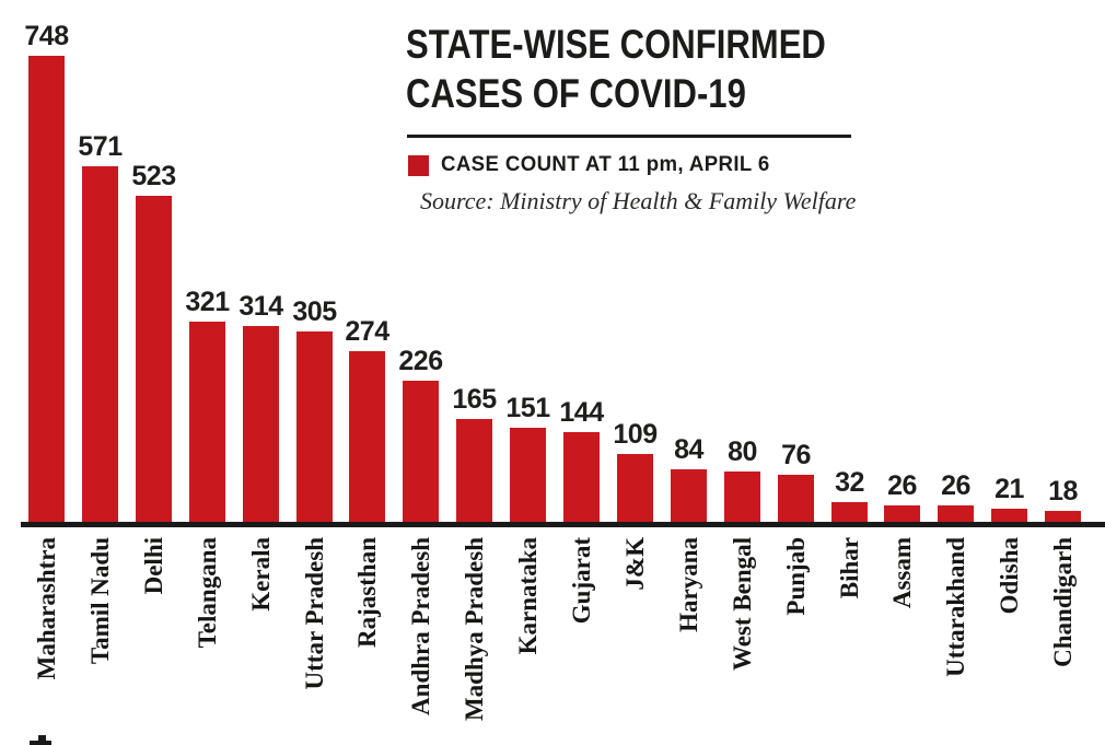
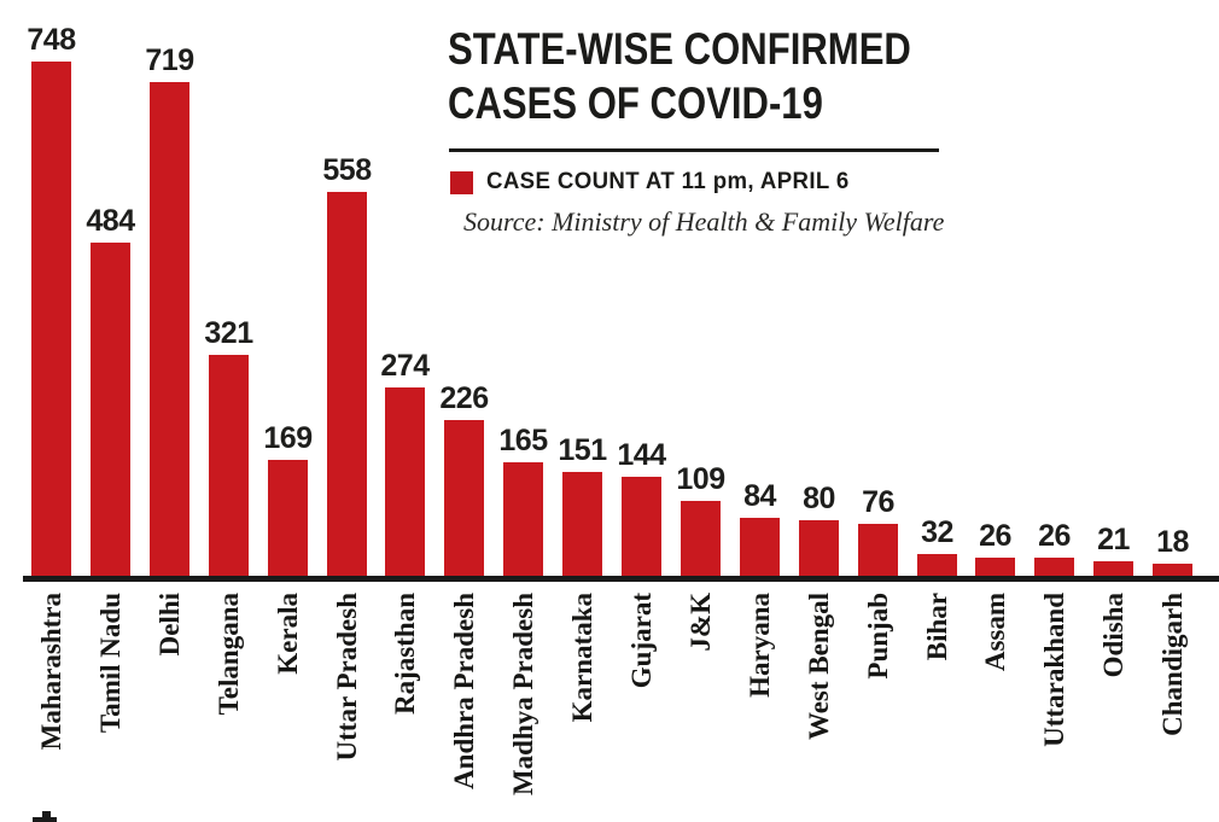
Tamil Nadu: 571 -> 484
Delhi: 523 -> 719
Kerala: 314 -> 169
Uttar Pradesh: 305 -> 558
